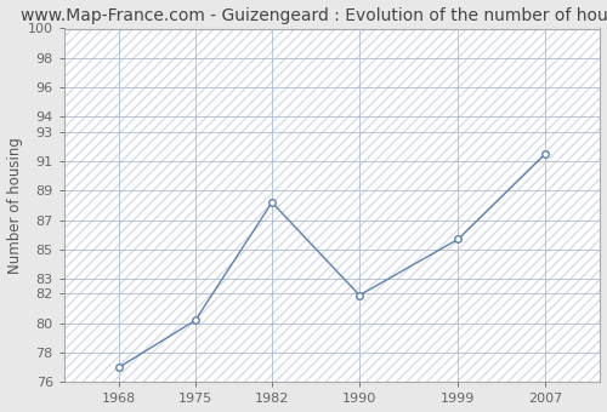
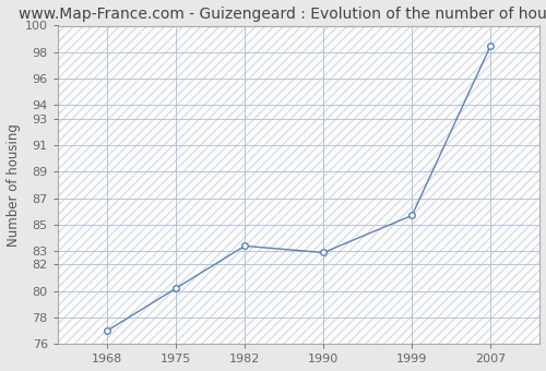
1982: 88.2 -> 83.4
1990: 81.9 -> 82.9
2007: 91.5 -> 98.5
